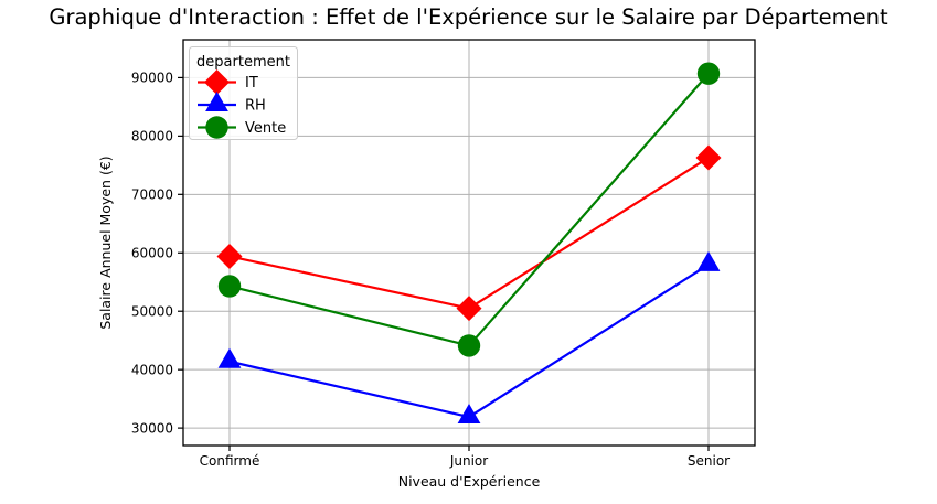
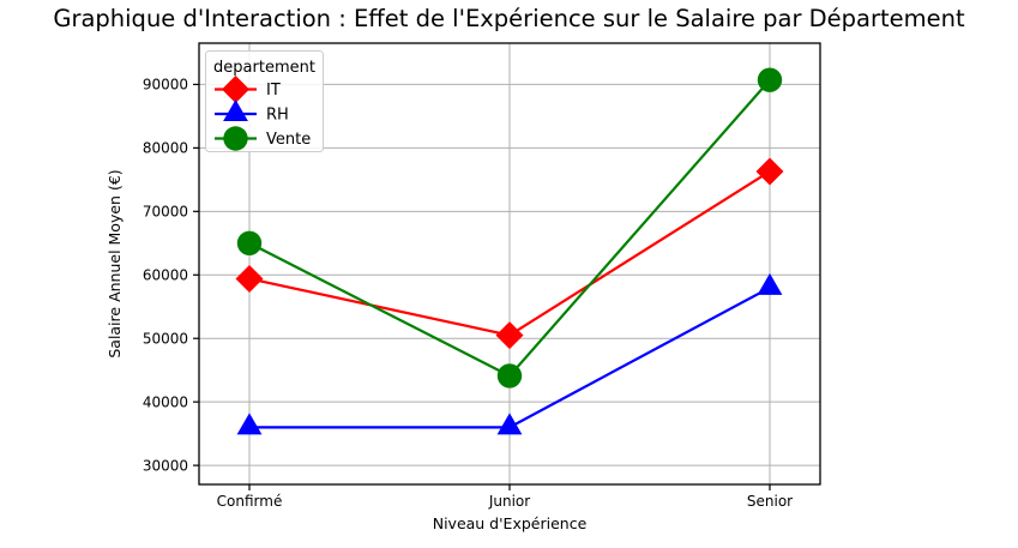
RH/Confirmé: 41000 -> 36000
Vente/Confirmé: 54000 -> 65000
RH/Junior: 32000 -> 36000
